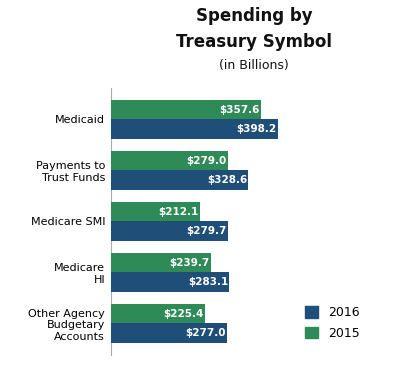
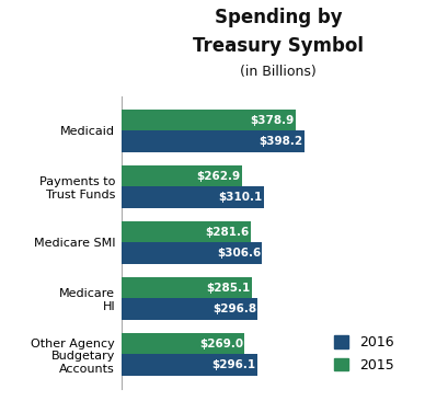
2015/Medicaid: $357.6 -> $378.9
2015/Payments to Trust Funds: $279.0 -> $262.9
2016/Payments to Trust Funds: $328.6 -> $310.1
2015/Medicare SMI: $212.1 -> $281.6
2016/Medicare SMI: $279.7 -> $306.6
2015/Medicare HI: $239.7 -> $285.1
2016/Medicare HI: $283.1 -> $296.8
2015/Other Agency Budgetary Accounts: $225.4 -> $269.0
2016/Other Agency Budgetary Accounts: $277.0 -> $296.1
